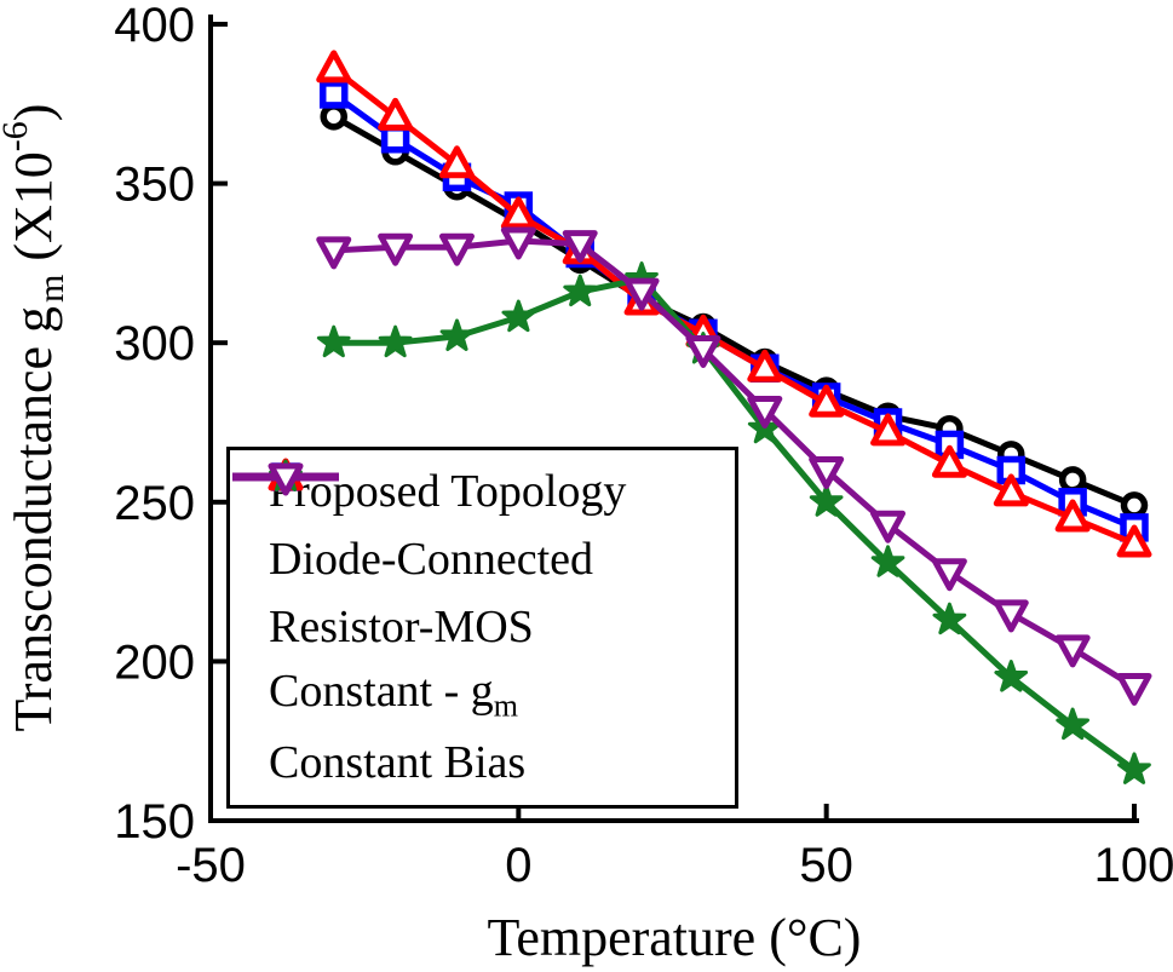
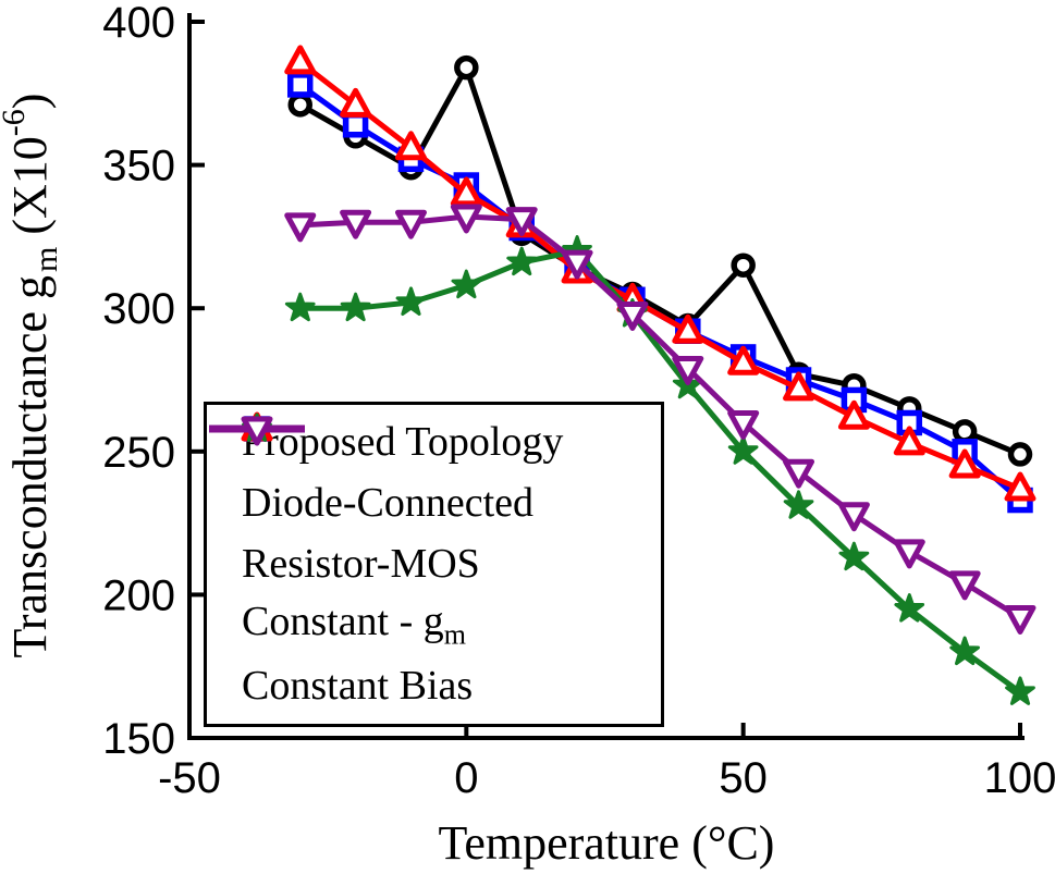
Proposed Topology/0: 338 -> 384
Proposed Topology/50: 285 -> 315
Diode-Connected/100: 242 -> 233
